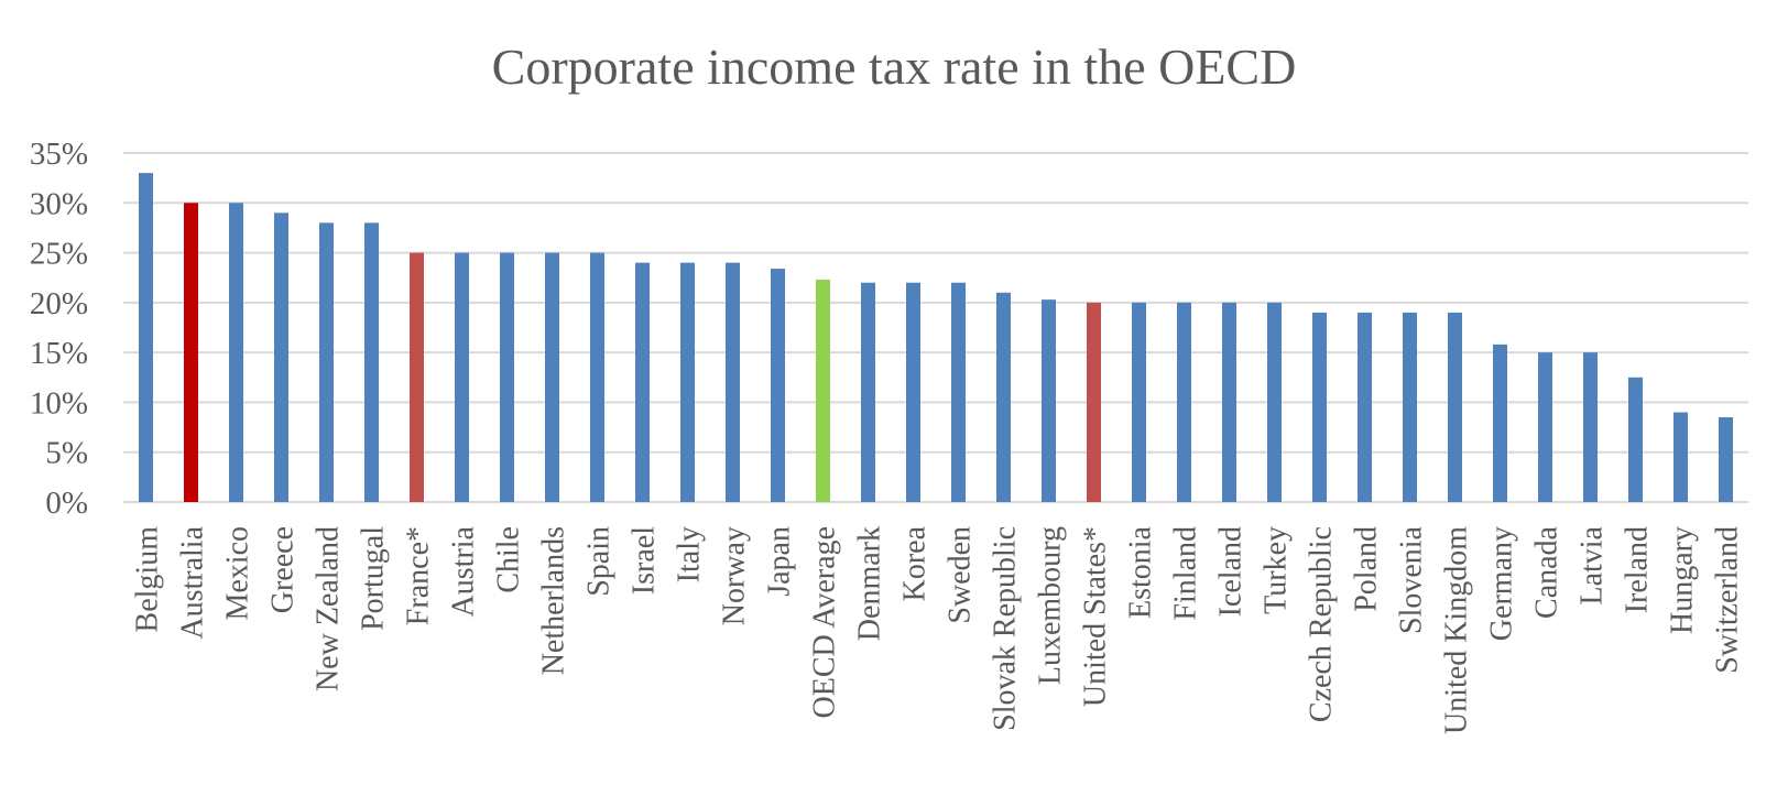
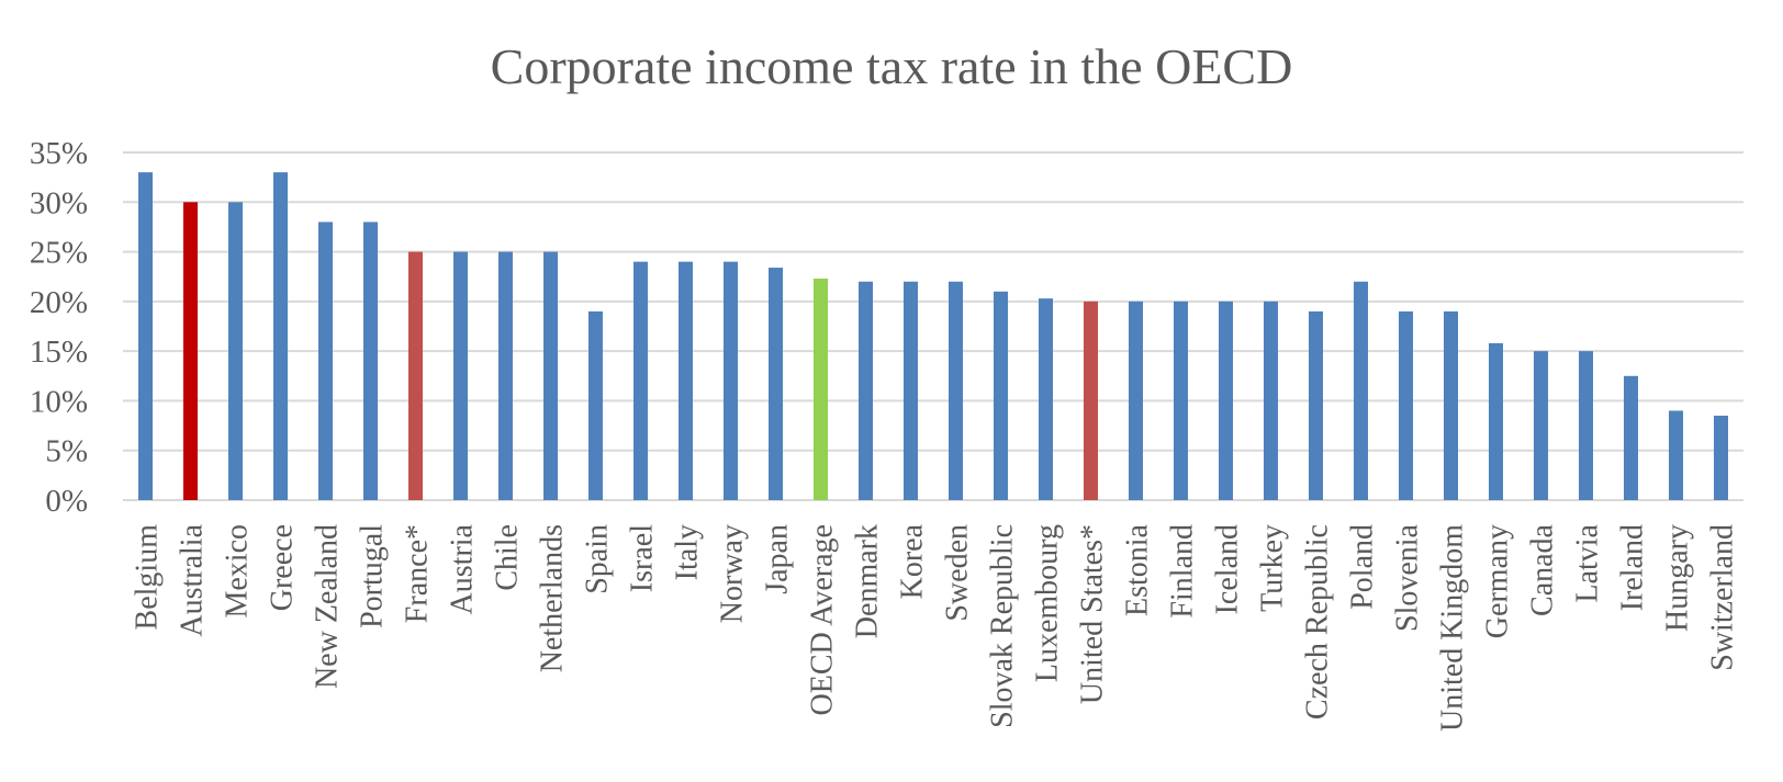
Greece: 29% -> 33%
Spain: 25% -> 19%
Poland: 19% -> 22%
